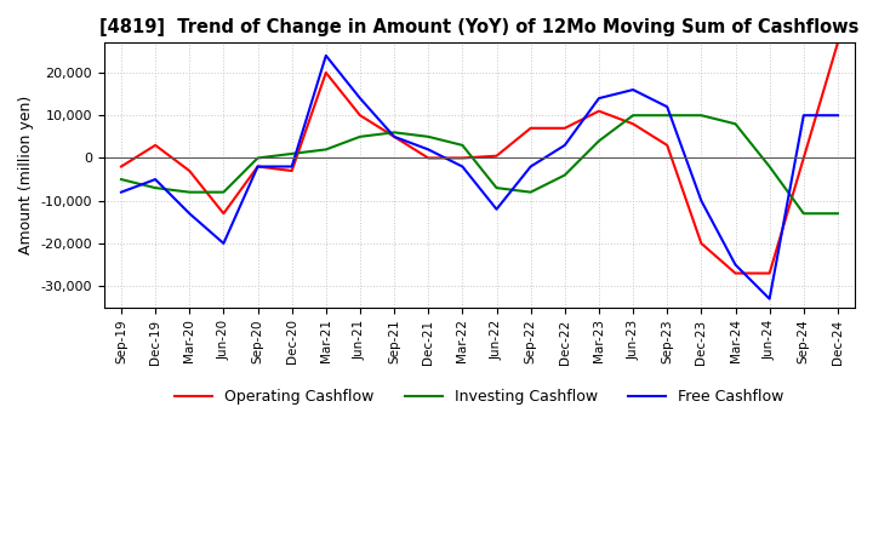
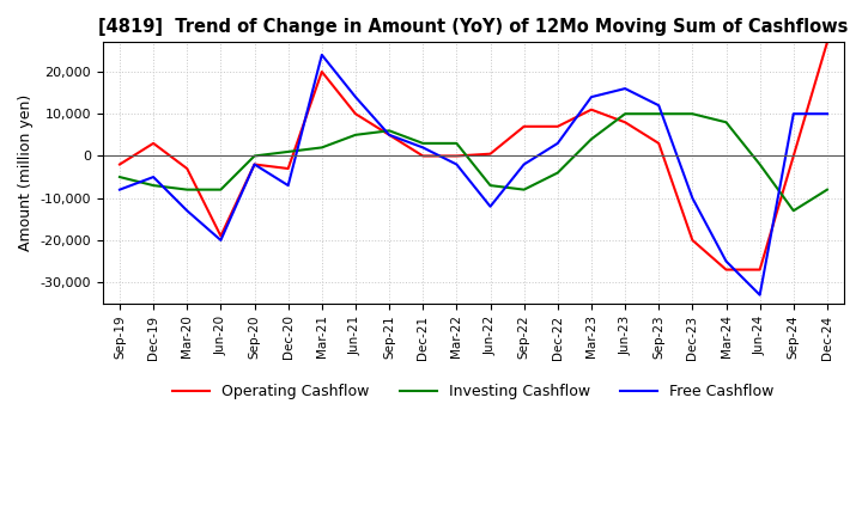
Operating Cashflow/Jun-20: -13,000 -> -19,000
Free Cashflow/Dec-20: -2,000 -> -7,000
Investing Cashflow/Dec-21: 5,000 -> 3,000
Investing Cashflow/Dec-24: -13,000 -> -8,000
